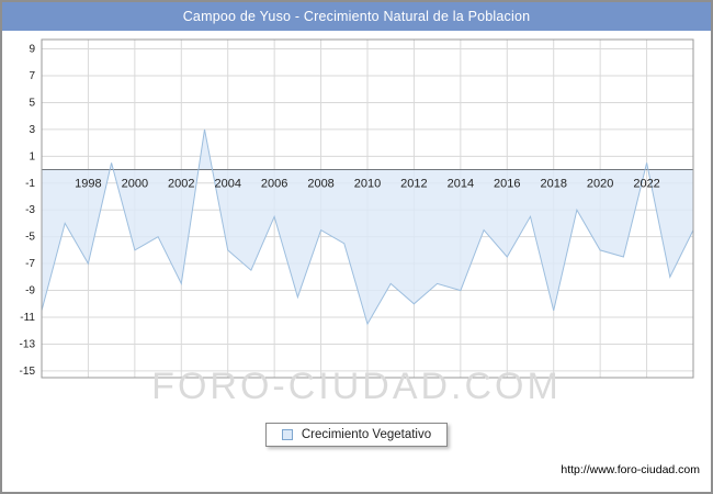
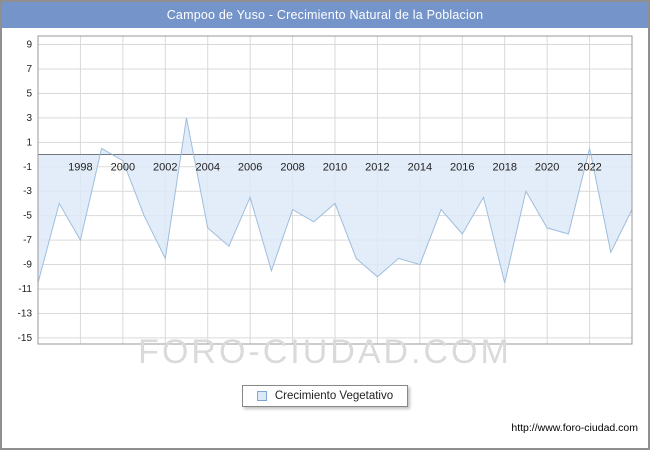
2000: -6.0 -> -0.5
2010: -11.5 -> -4.0
